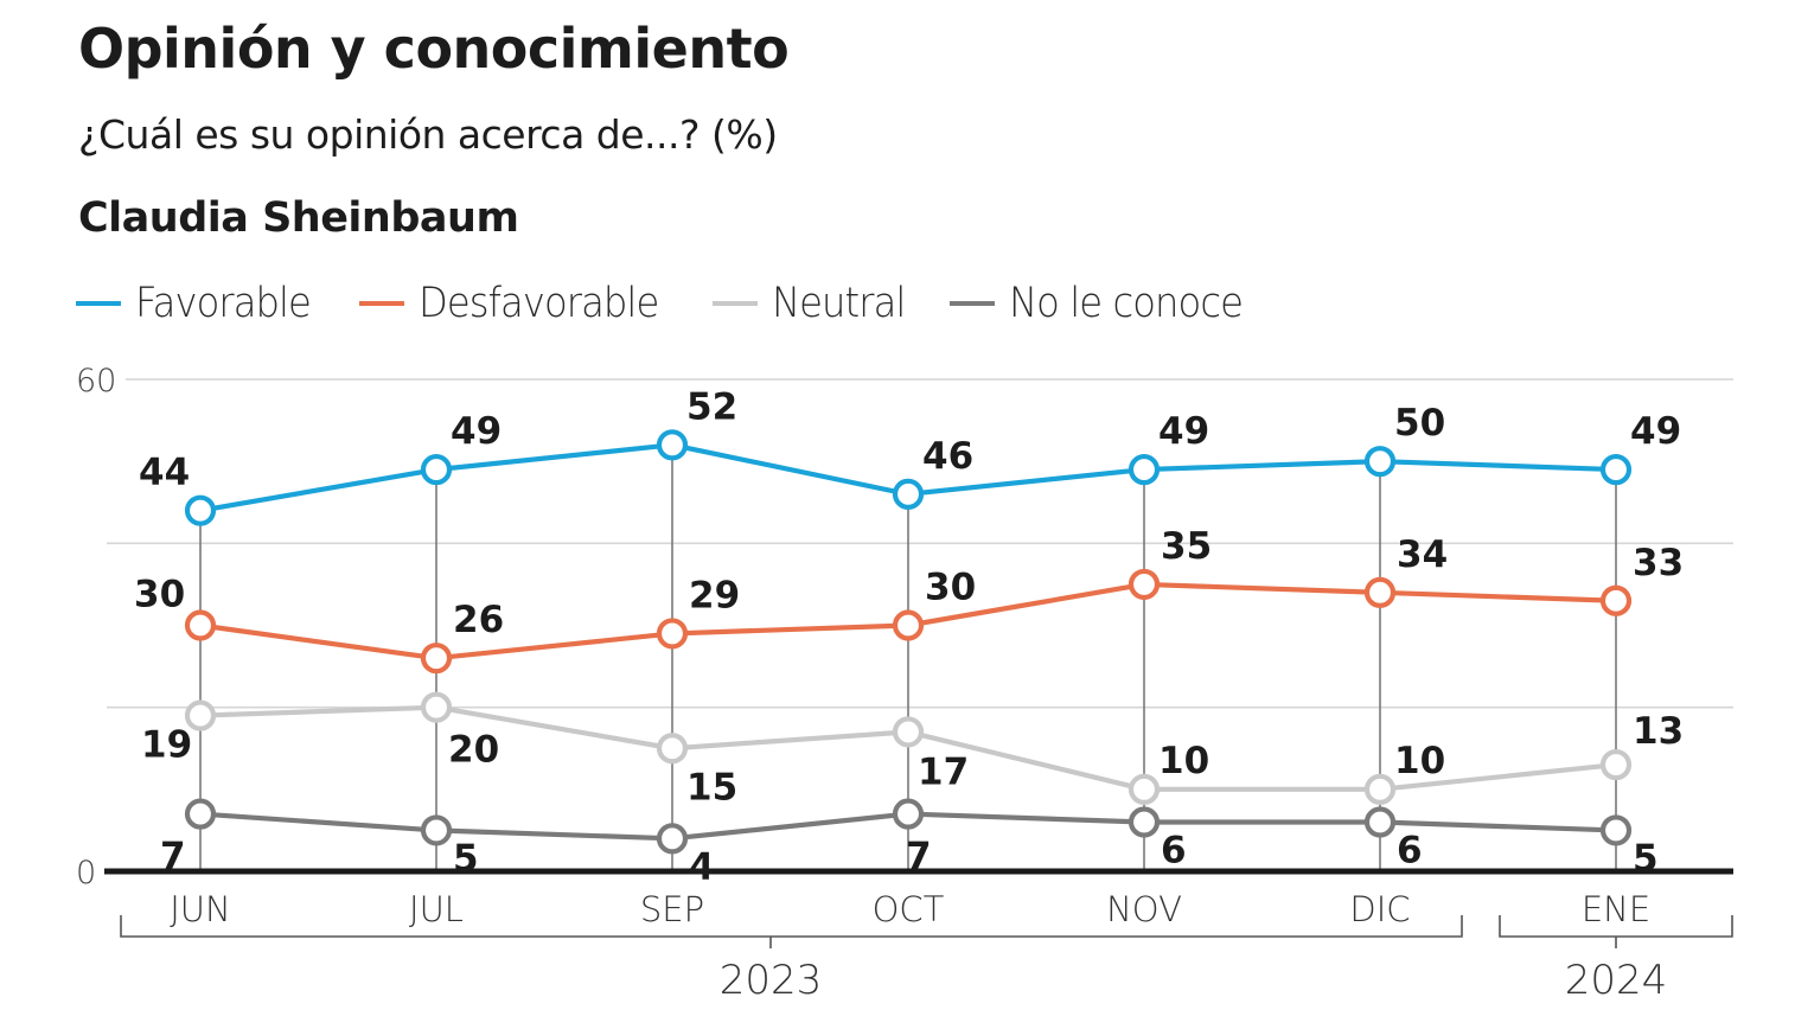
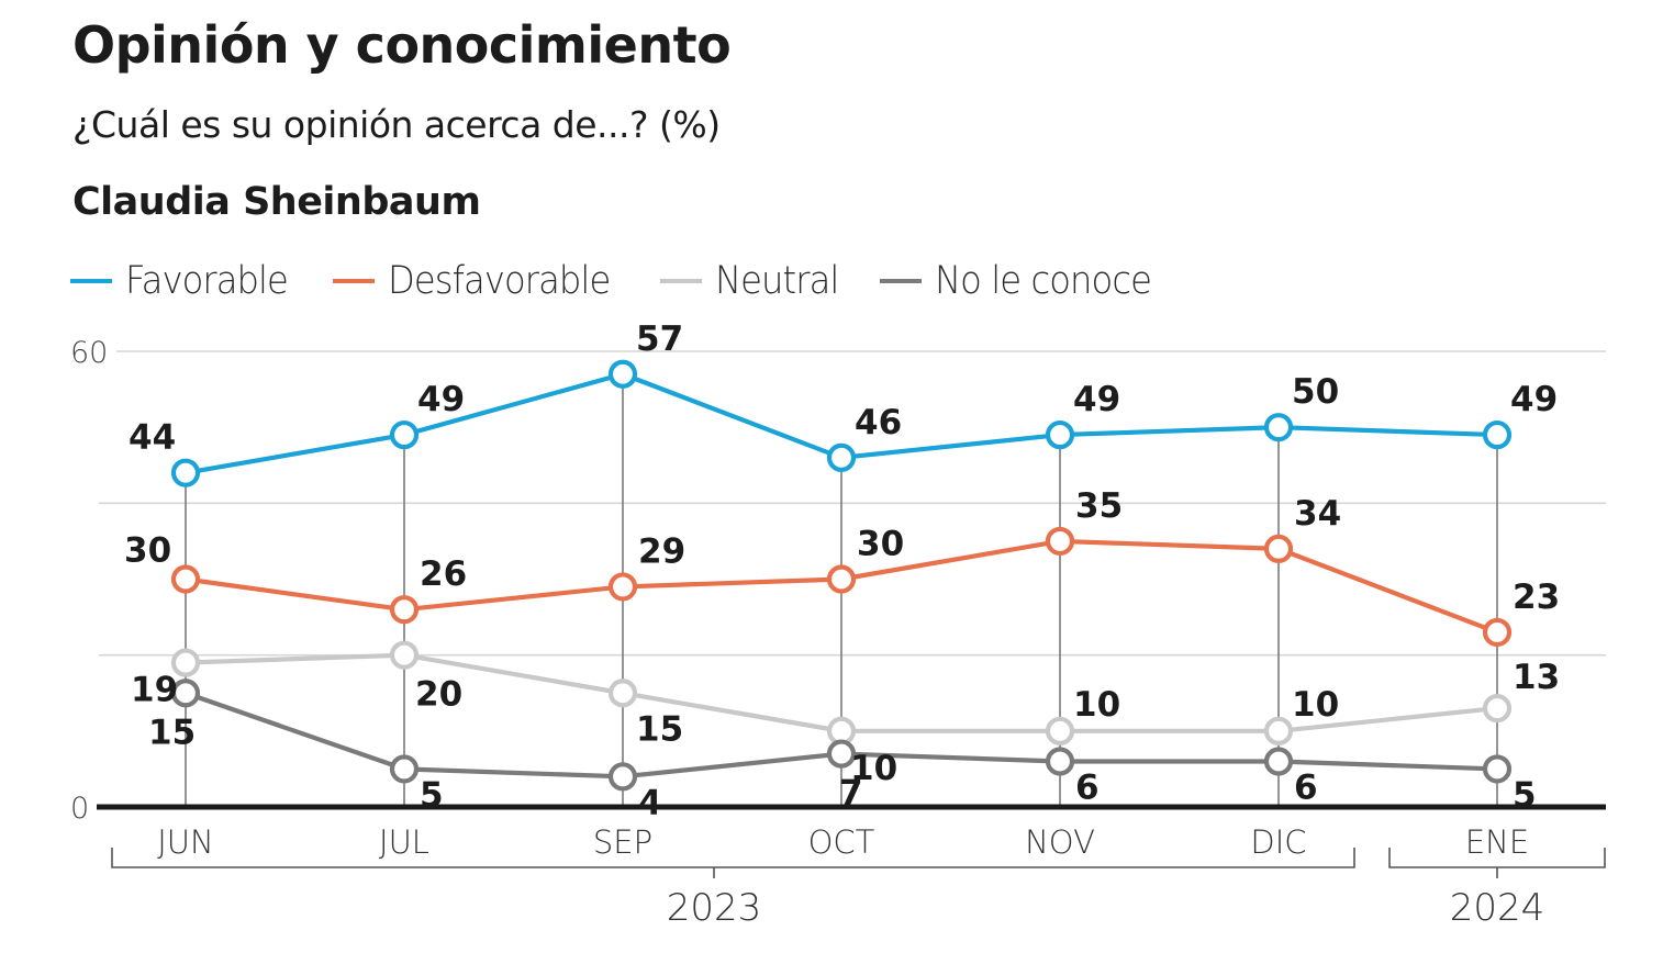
No le conoce/JUN: 7 -> 15
Favorable/SEP: 52 -> 57
Neutral/OCT: 17 -> 10
Desfavorable/ENE: 33 -> 23
